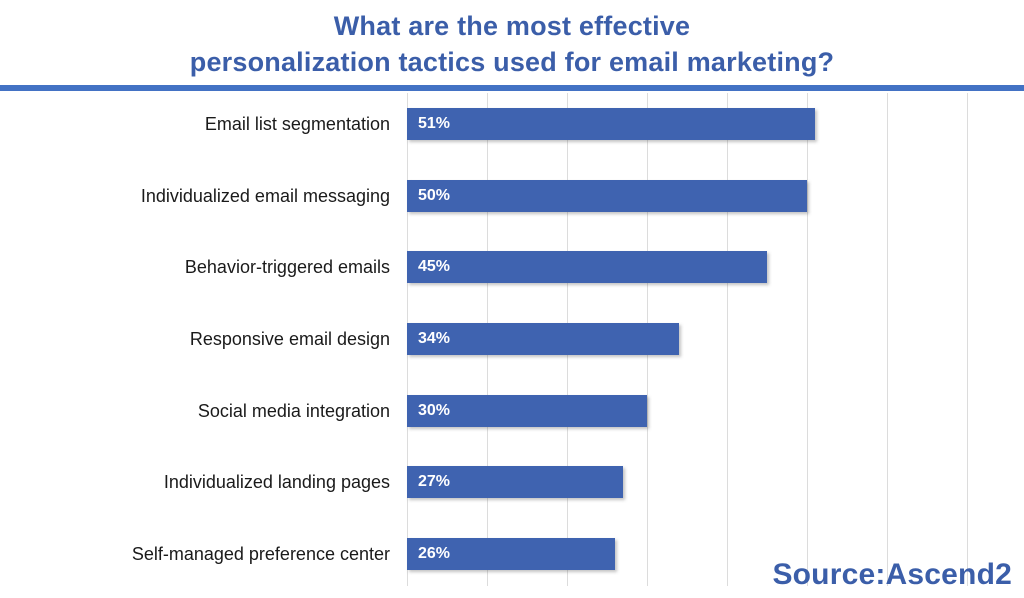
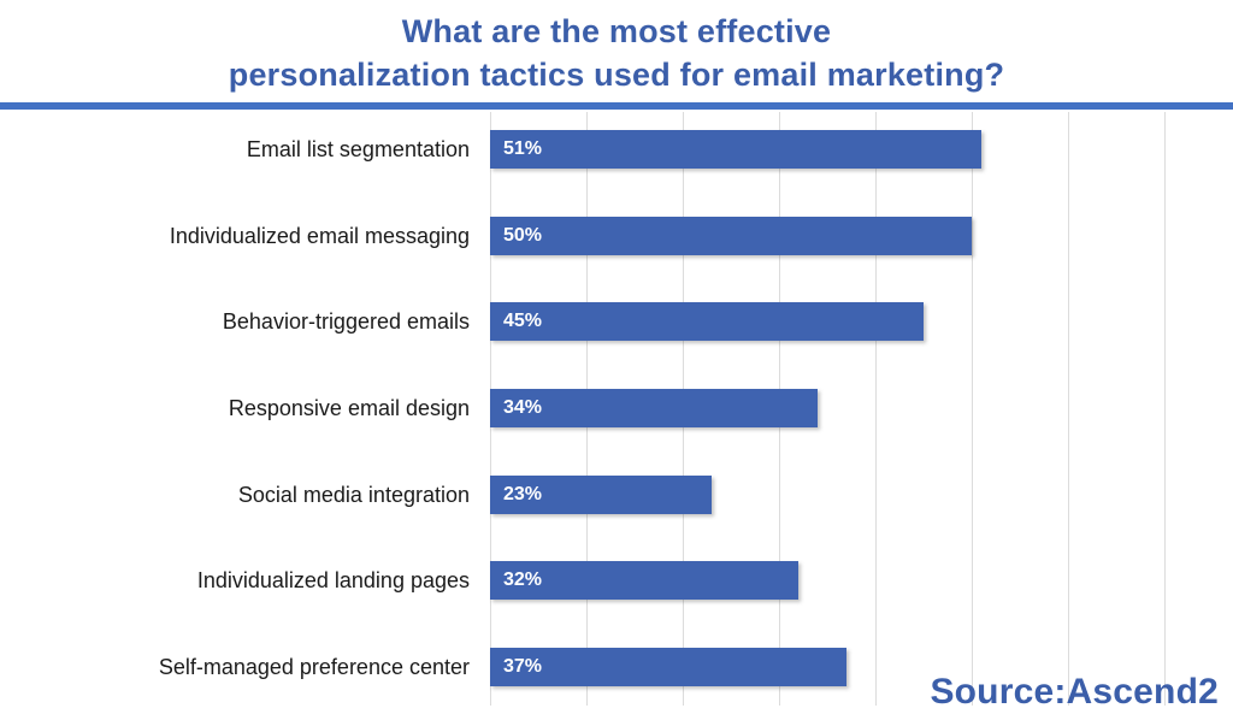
Social media integration: 30% -> 23%
Individualized landing pages: 27% -> 32%
Self-managed preference center: 26% -> 37%
